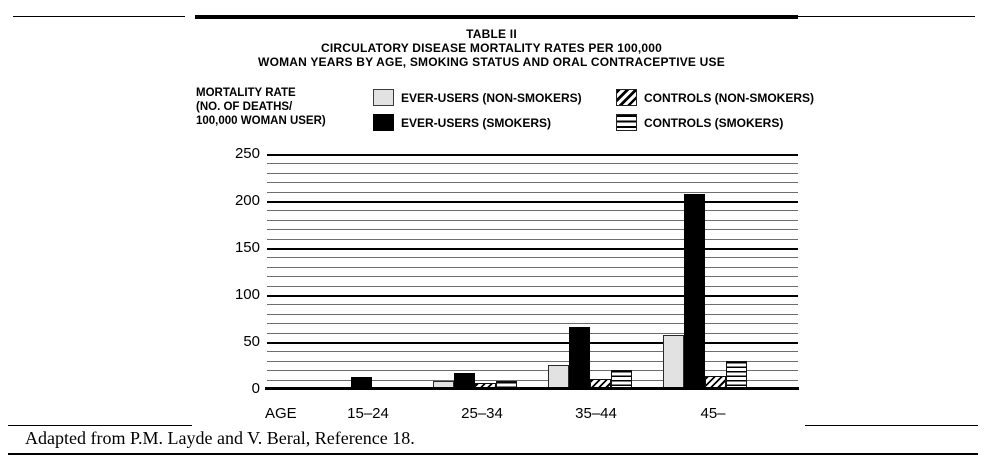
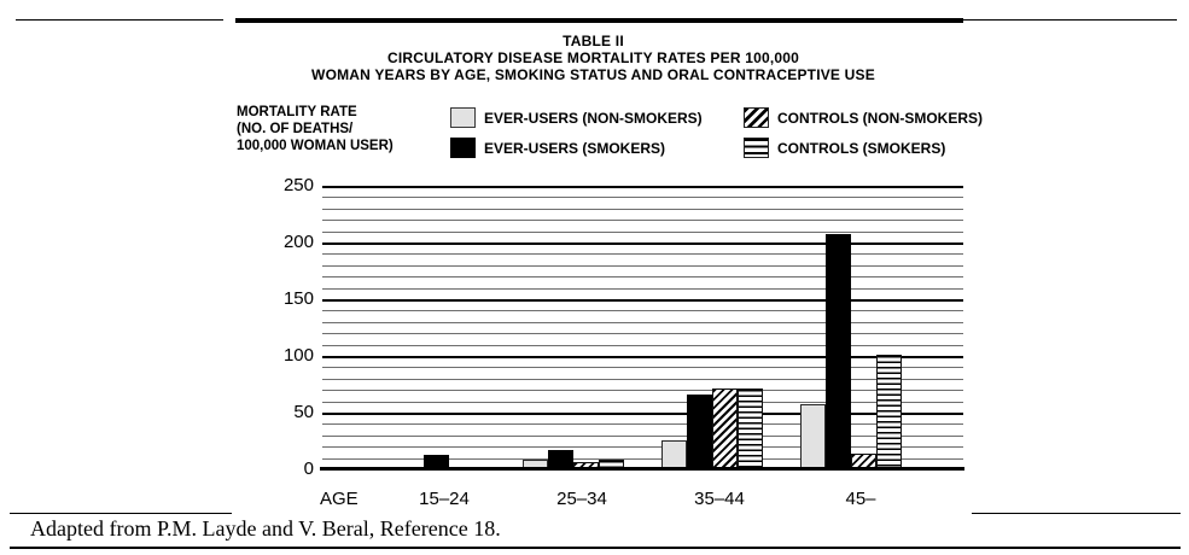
CONTROLS (NON-SMOKERS)/35–44: 10 -> 70
CONTROLS (SMOKERS)/35–44: 20 -> 70
CONTROLS (SMOKERS)/45–: 30 -> 100
